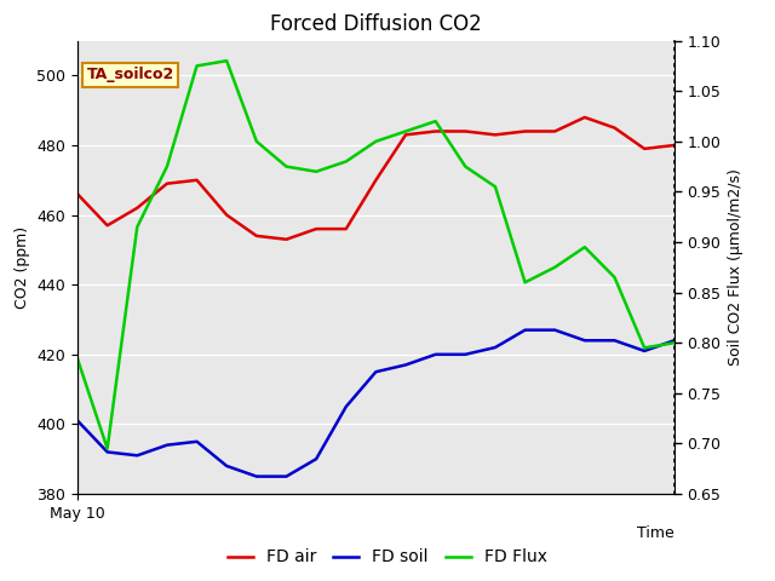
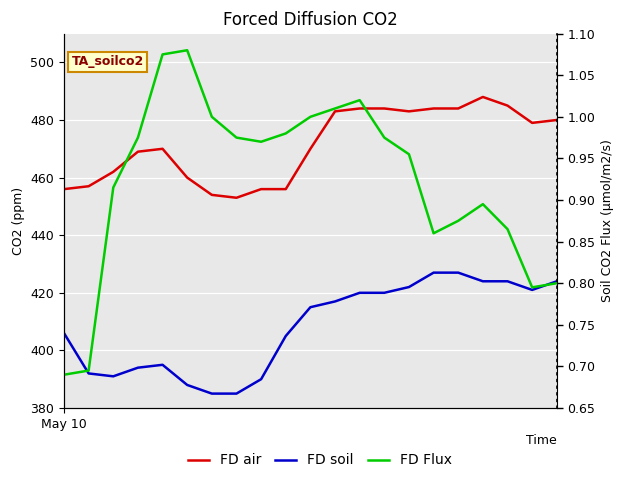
FD air/May 10: 466 -> 456
FD soil/May 10: 401 -> 406
FD Flux/May 10: 0.784 -> 0.690
